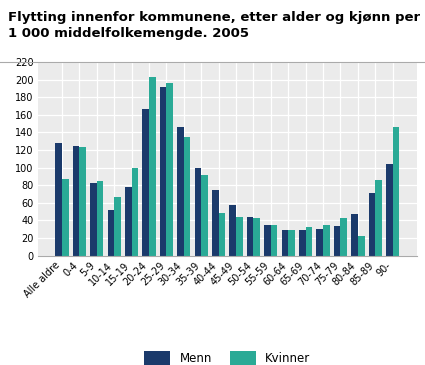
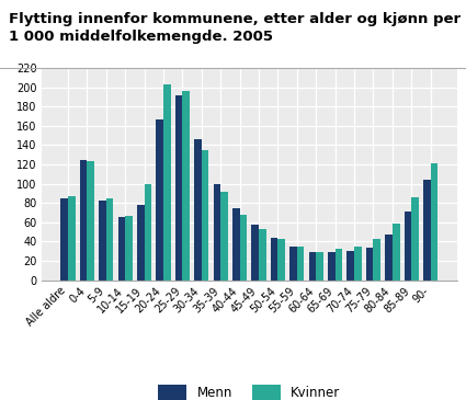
Menn/Alle aldre: 128 -> 85
Menn/10-14: 52 -> 65
Kvinner/40-44: 48 -> 68
Kvinner/45-49: 44 -> 53
Kvinner/80-84: 22 -> 58
Kvinner/90-: 146 -> 121
